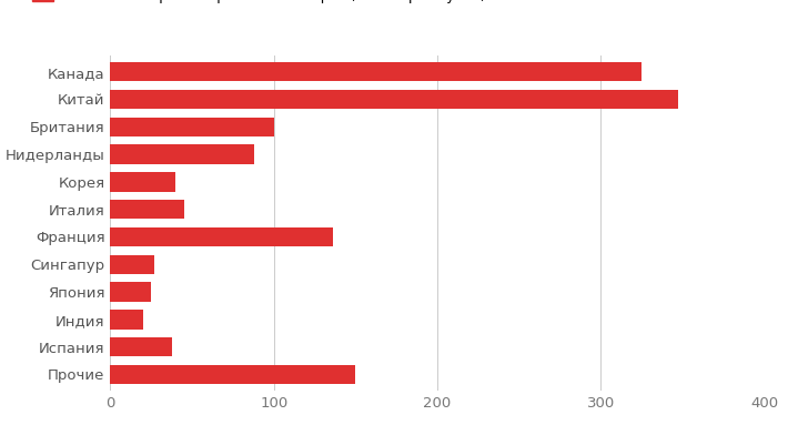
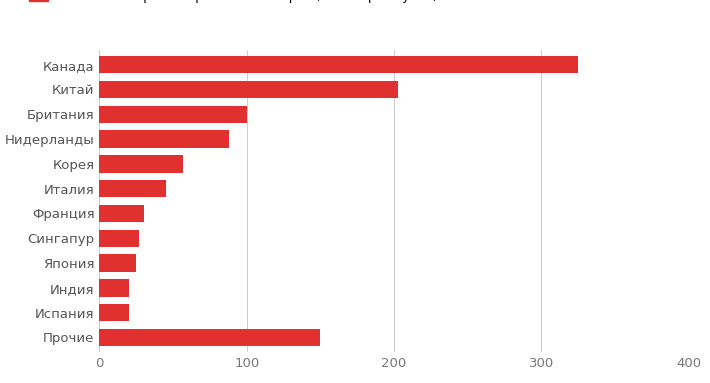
Китай: 347 -> 203
Корея: 40 -> 57
Франция: 136 -> 30
Испания: 38 -> 20
